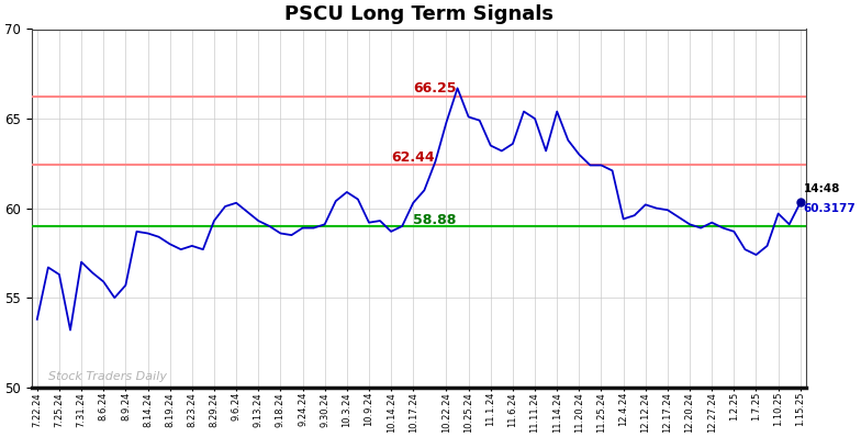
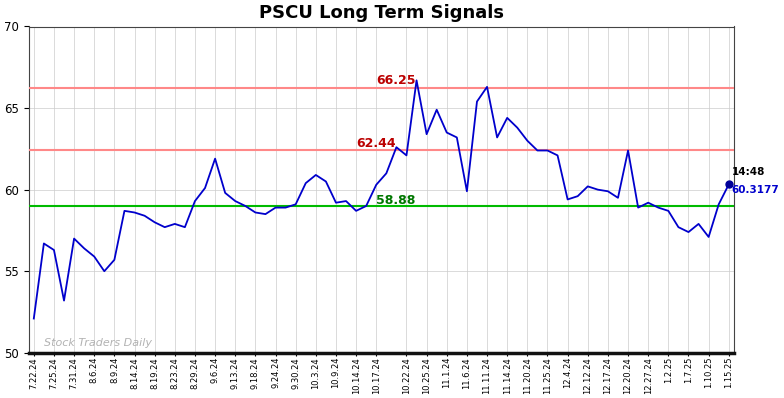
7.22.24: 53.8 -> 52.1
9.6.24: 60.3 -> 61.9
10.22.24: 64.8 -> 62.1
10.25.24: 65.1 -> 63.4
11.6.24: 63.6 -> 59.9
11.11.24: 65.0 -> 66.3
11.14.24: 65.4 -> 64.4
12.20.24: 59.1 -> 62.4
1.10.25: 59.7 -> 57.1
